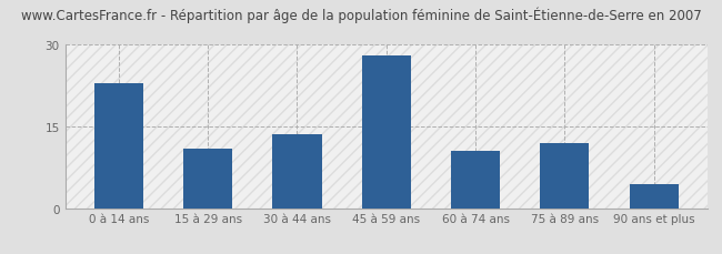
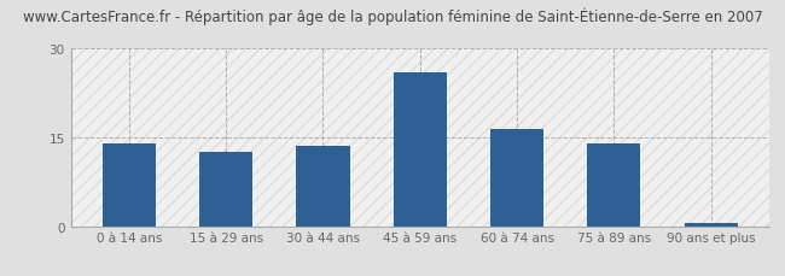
0 à 14 ans: 23.0 -> 14.0
15 à 29 ans: 11.0 -> 12.5
45 à 59 ans: 28.0 -> 26.0
60 à 74 ans: 10.5 -> 16.5
75 à 89 ans: 12.0 -> 14.0
90 ans et plus: 4.5 -> 0.5
